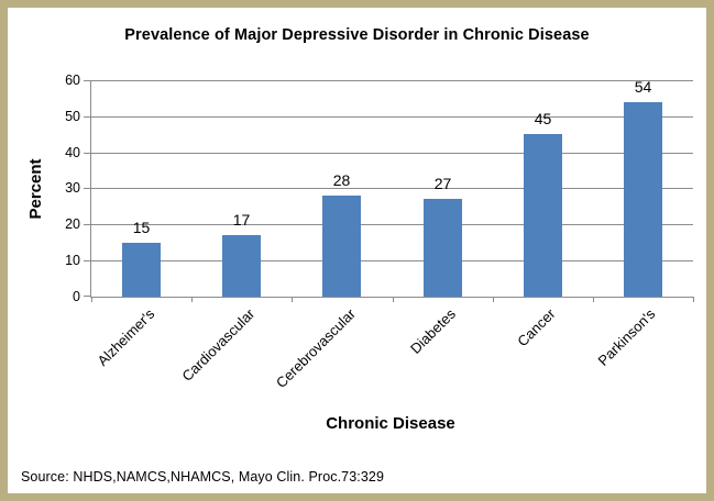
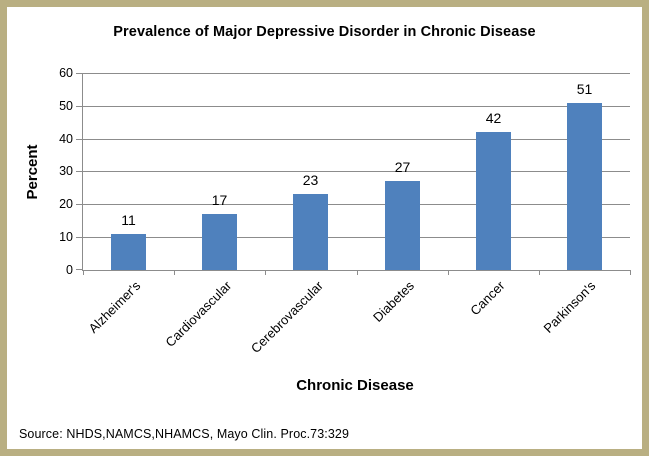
Alzheimer's: 15 -> 11
Cerebrovascular: 28 -> 23
Cancer: 45 -> 42
Parkinson's: 54 -> 51
